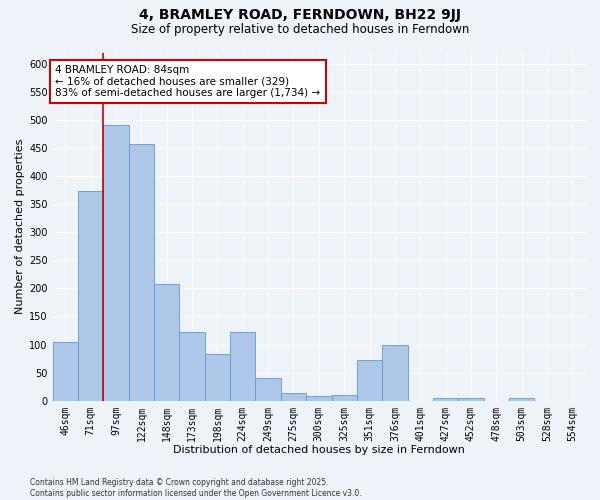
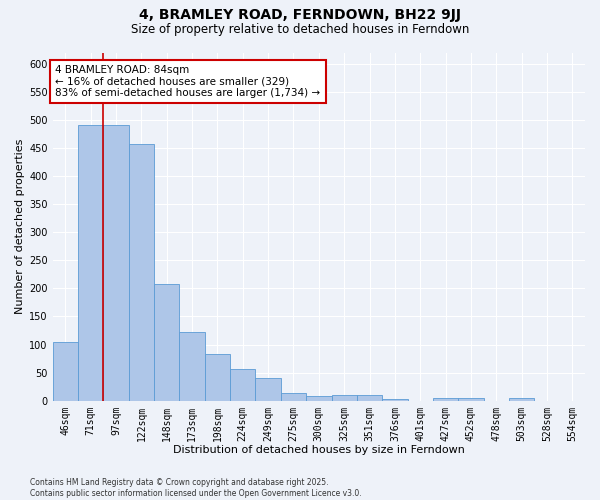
71sqm: 374 -> 491
224sqm: 122 -> 57
351sqm: 72 -> 11
376sqm: 100 -> 3
